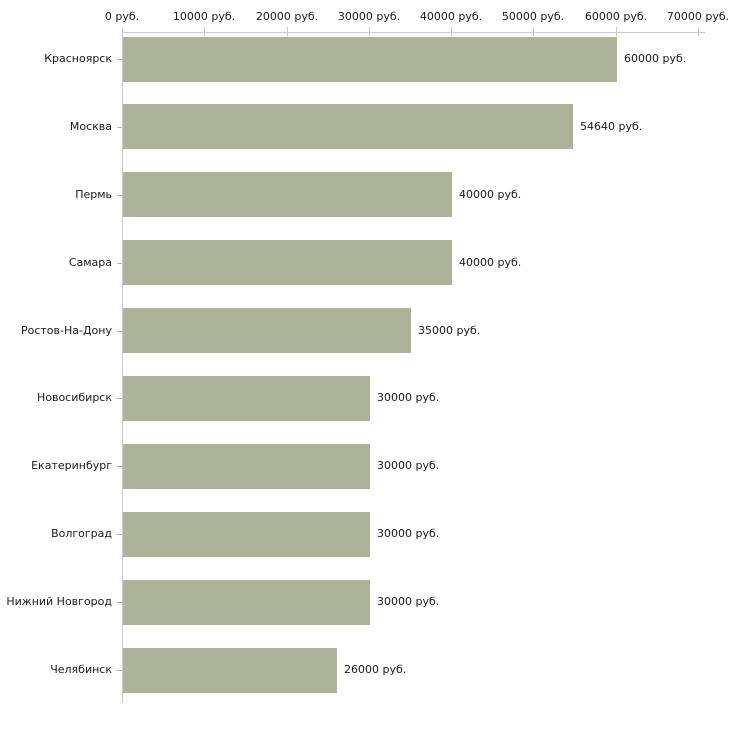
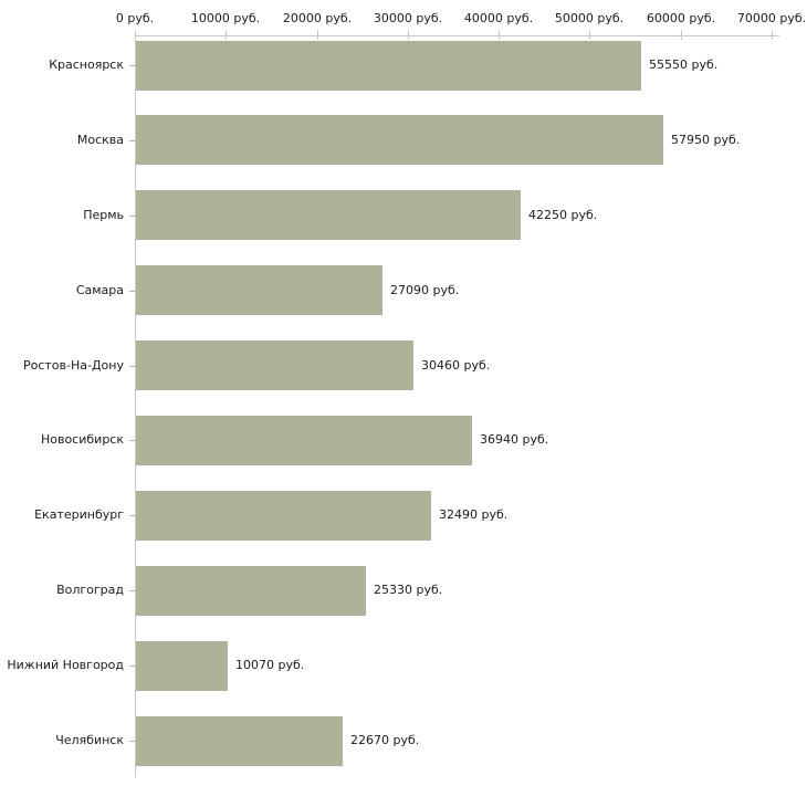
Красноярск: 60000 -> 55550
Москва: 54640 -> 57950
Пермь: 40000 -> 42250
Самара: 40000 -> 27090
Ростов-На-Дону: 35000 -> 30460
Новосибирск: 30000 -> 36940
Екатеринбург: 30000 -> 32490
Волгоград: 30000 -> 25330
Нижний Новгород: 30000 -> 10070
Челябинск: 26000 -> 22670
